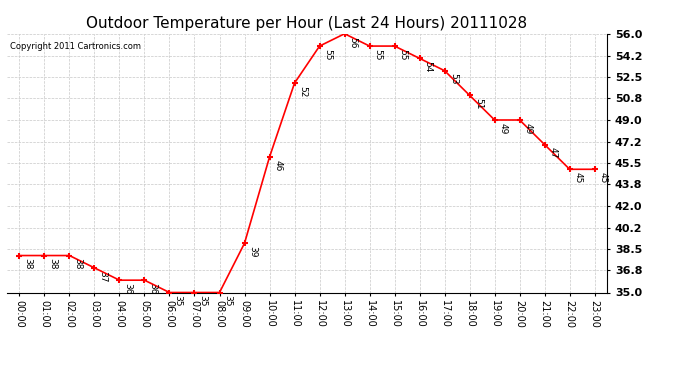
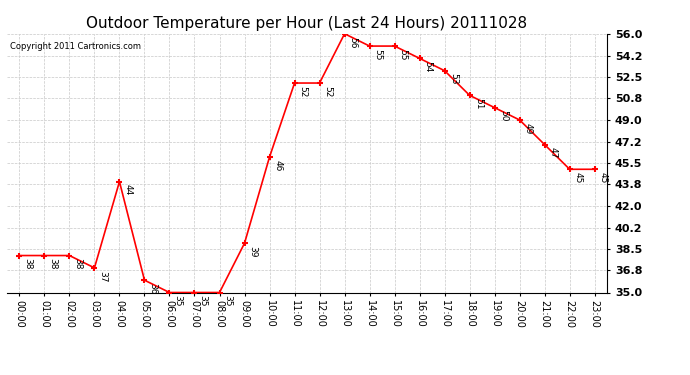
04:00: 36 -> 44
12:00: 55 -> 52
19:00: 49 -> 50
